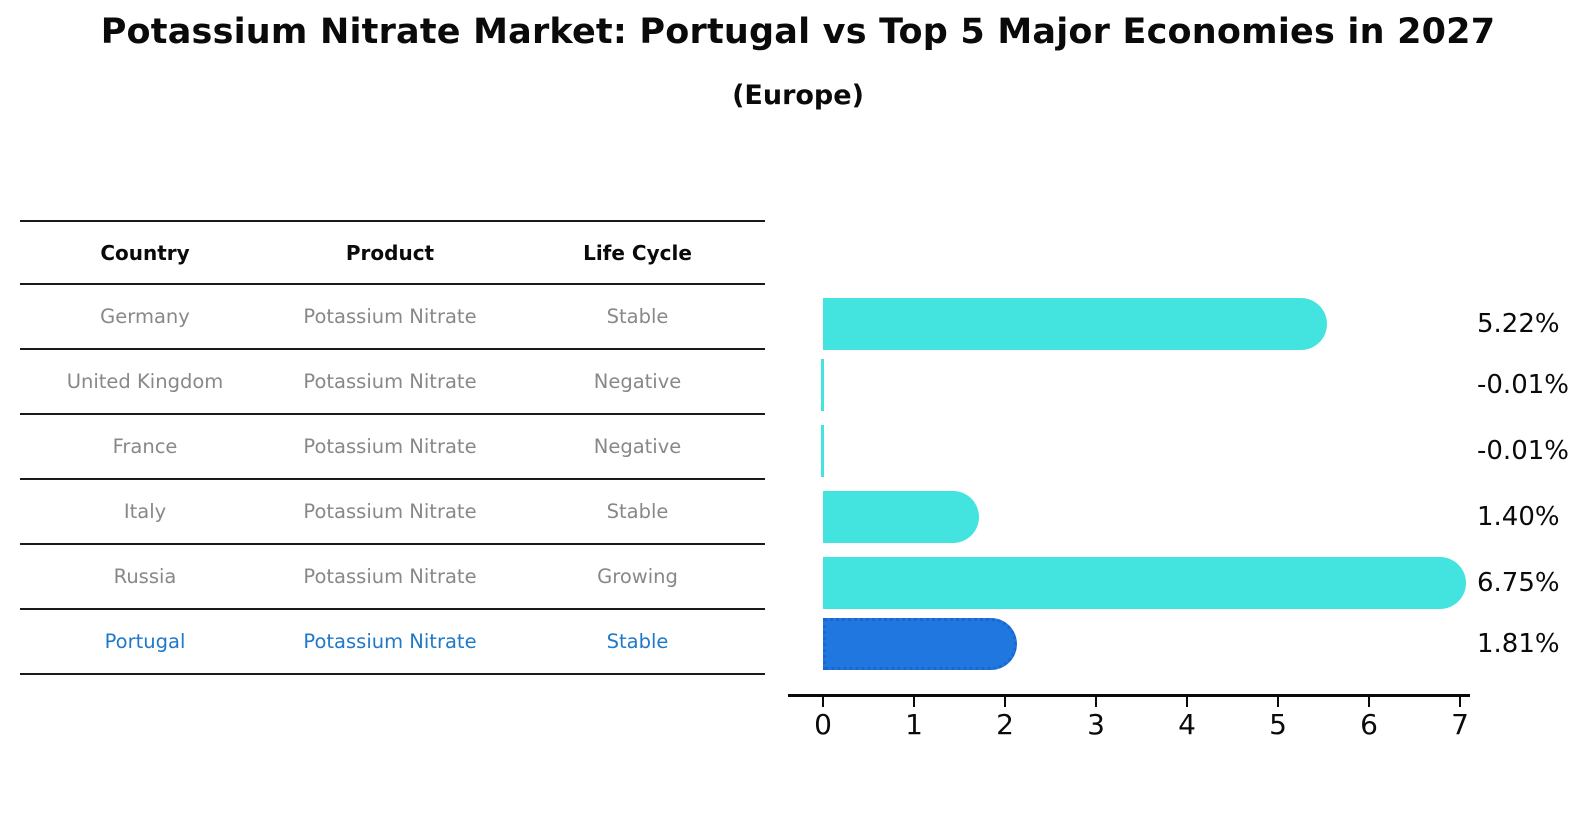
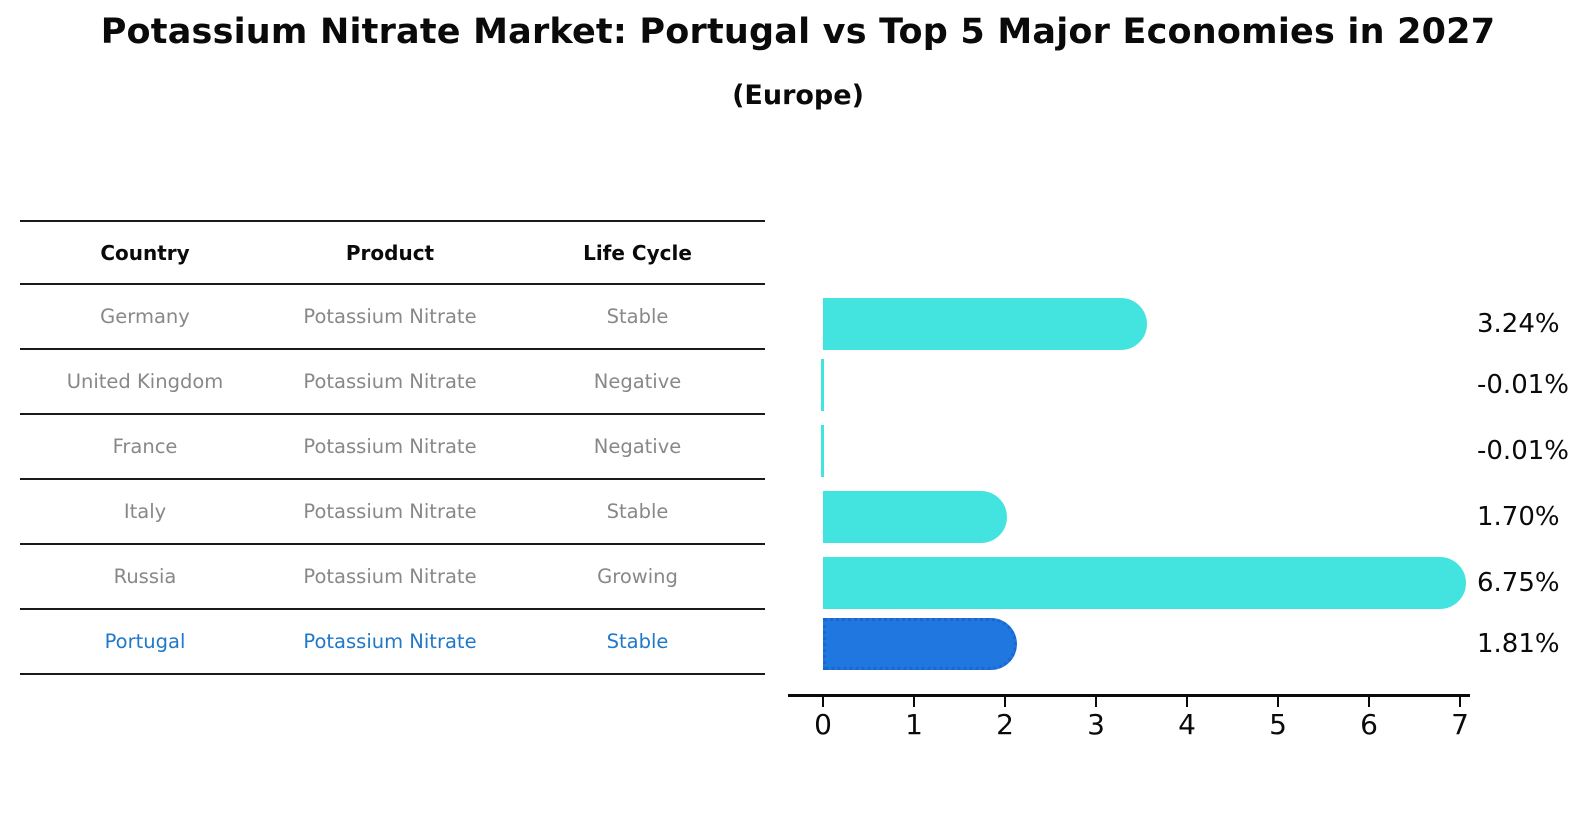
Germany: 5.22% -> 3.24%
Italy: 1.40% -> 1.70%
